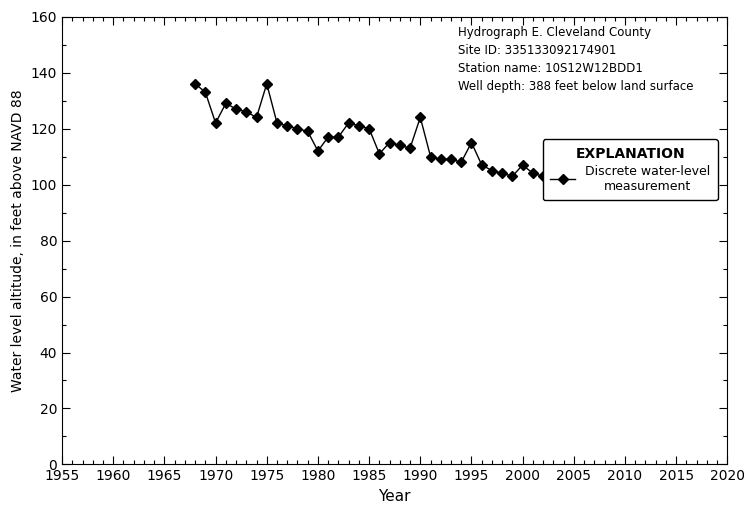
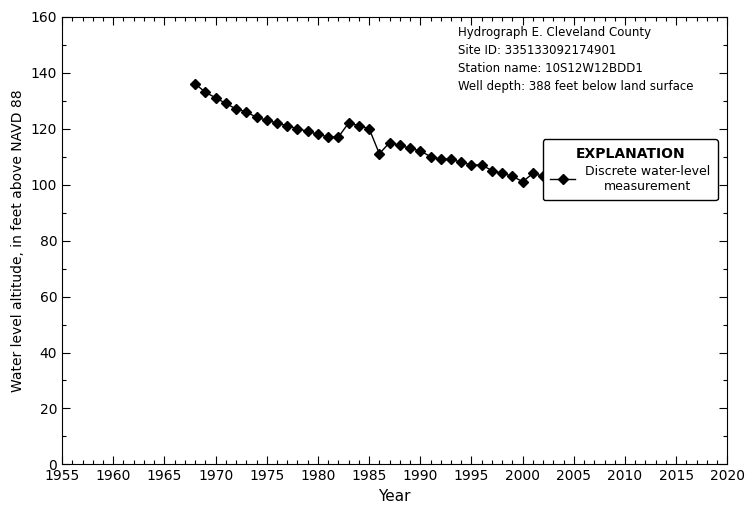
1970: 122 -> 131
1975: 136 -> 123
1980: 112 -> 118
1990: 124 -> 112
1995: 115 -> 107
2000: 107 -> 101
